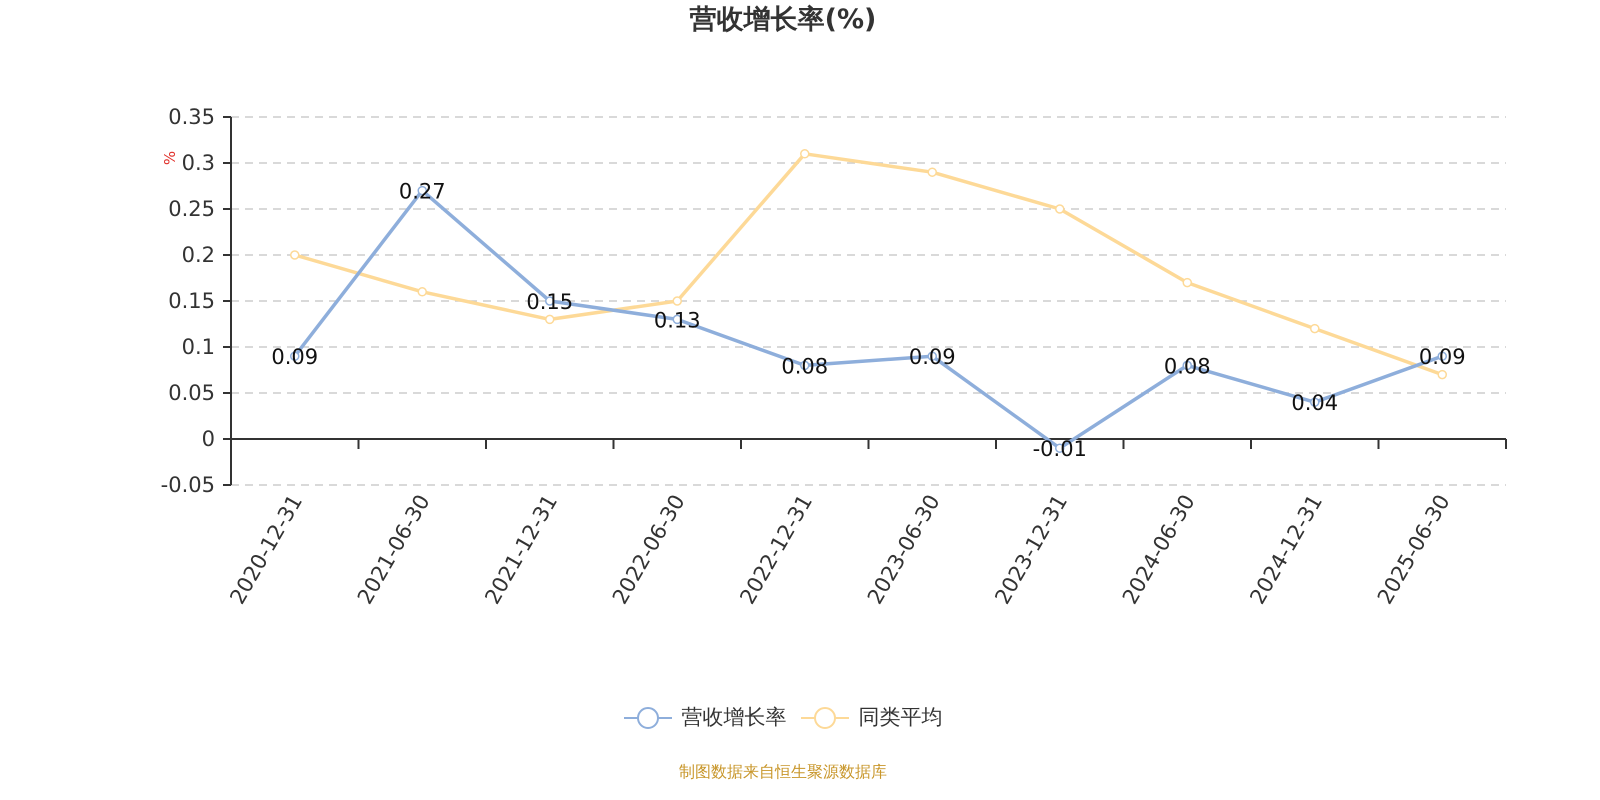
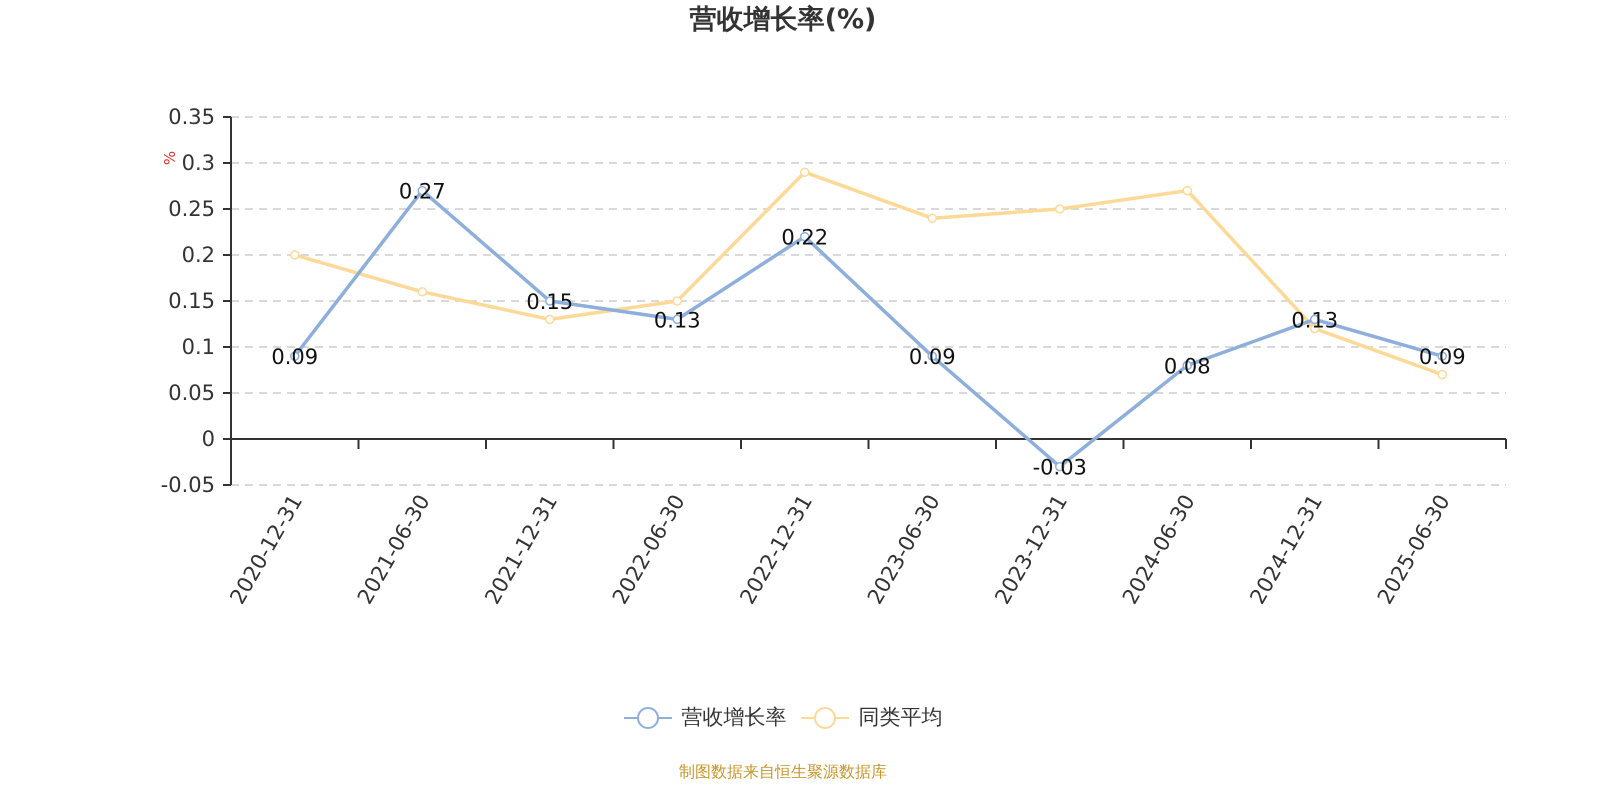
营收增长率/2022-12-31: 0.08 -> 0.22
同类平均/2022-12-31: 0.31 -> 0.29
同类平均/2023-06-30: 0.29 -> 0.24
营收增长率/2023-12-31: -0.01 -> -0.03
同类平均/2024-06-30: 0.17 -> 0.27
营收增长率/2024-12-31: 0.04 -> 0.13
